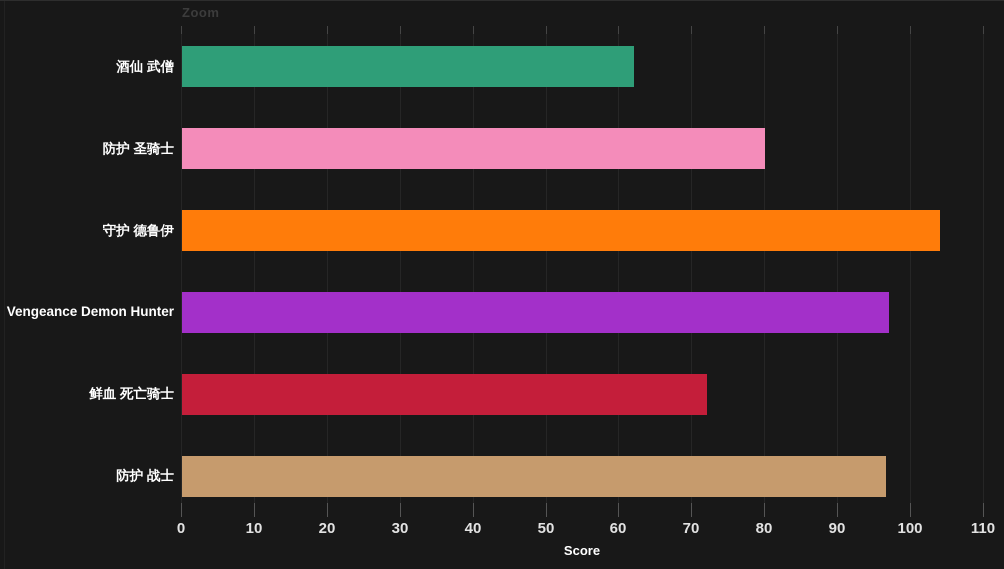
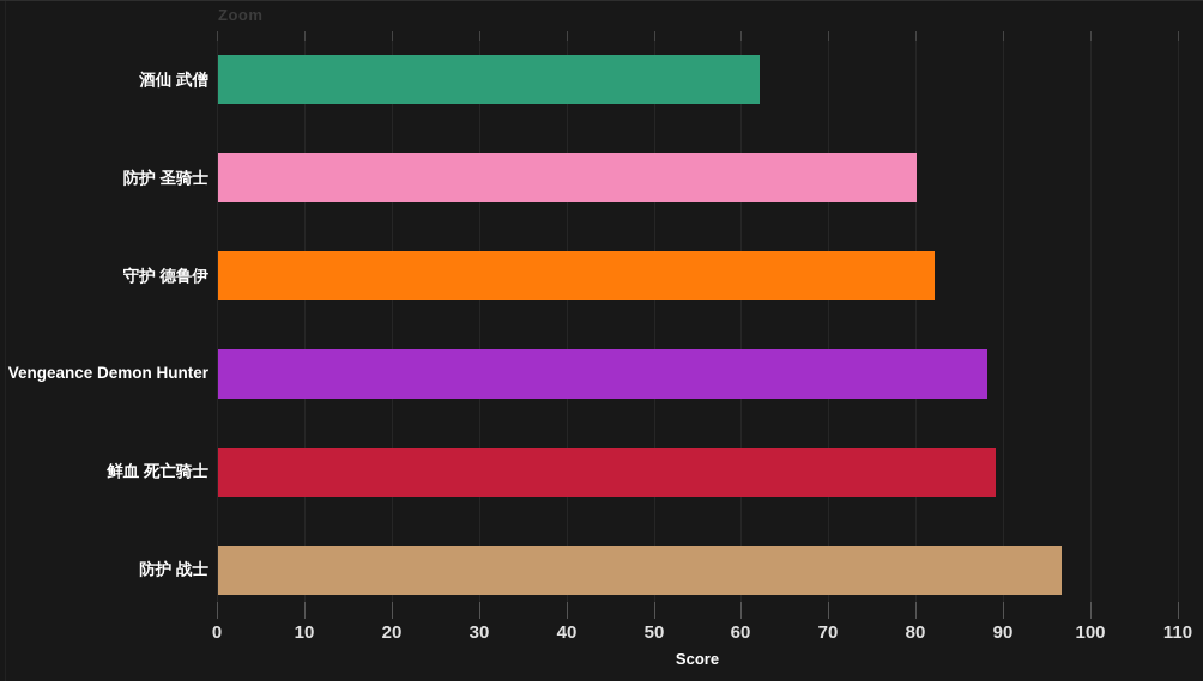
守护 德鲁伊: 104 -> 82
Vengeance Demon Hunter: 97 -> 88
鲜血 死亡骑士: 72 -> 89
